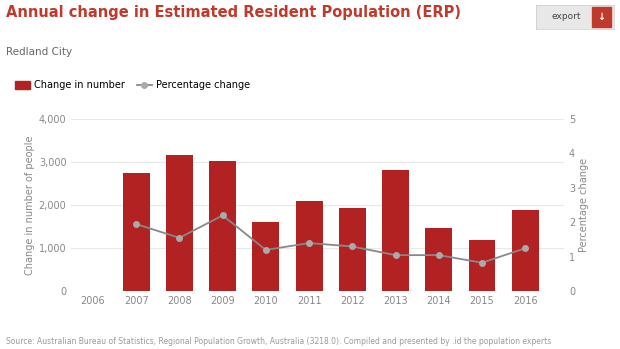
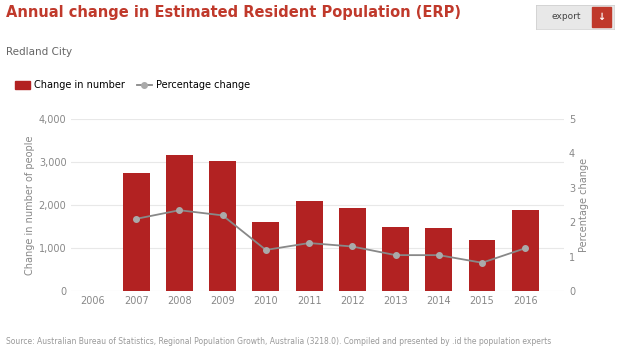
Percentage change/2007: 1.95 -> 2.10
Percentage change/2008: 1.55 -> 2.35
Change in number/2013: 2,800 -> 1,480
